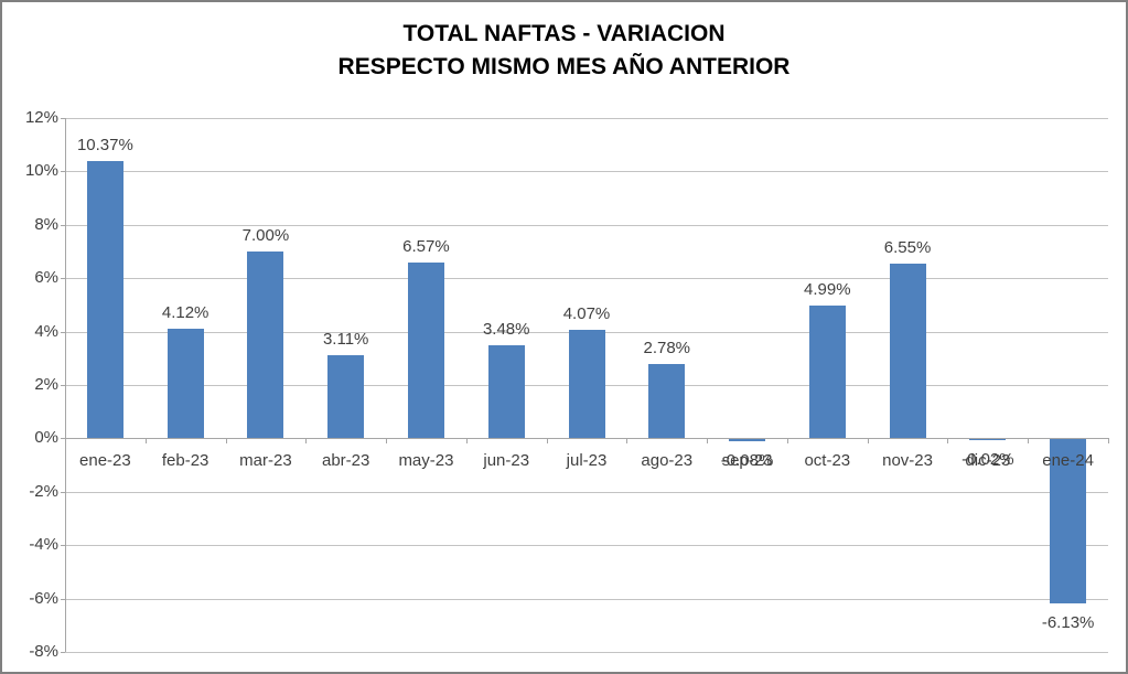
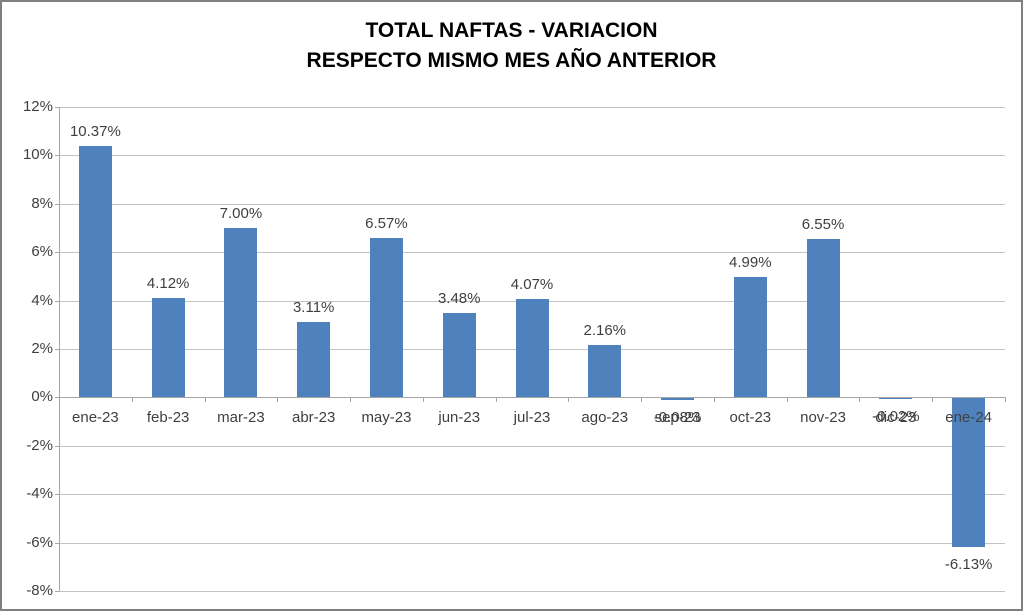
ago-23: 2.78% -> 2.16%
